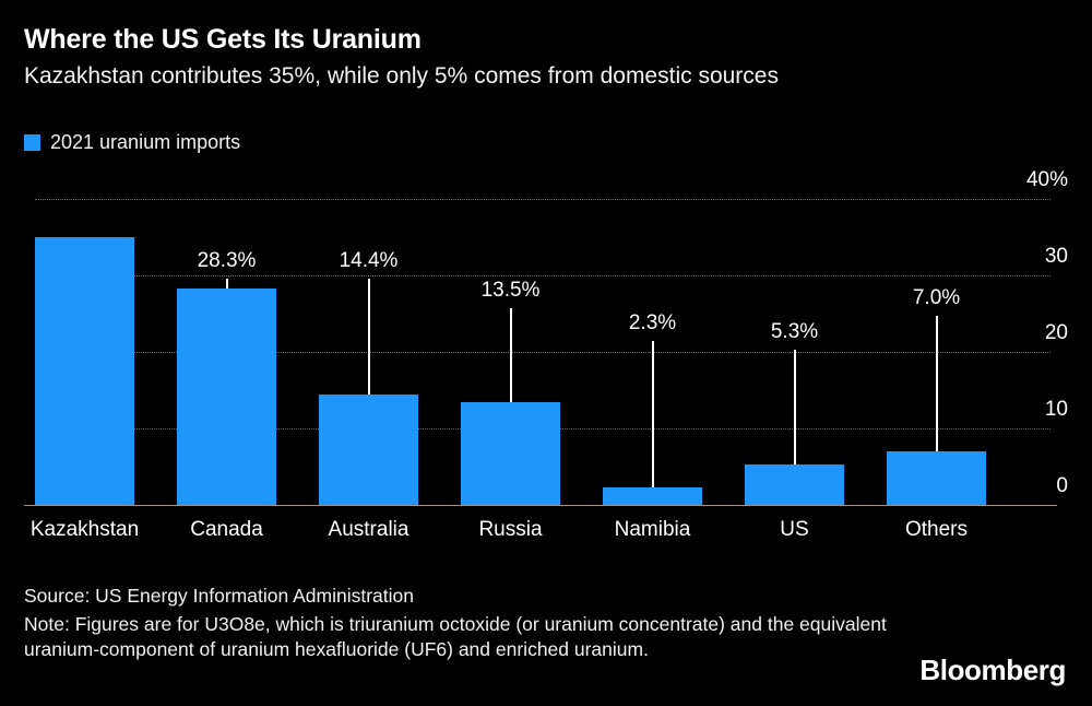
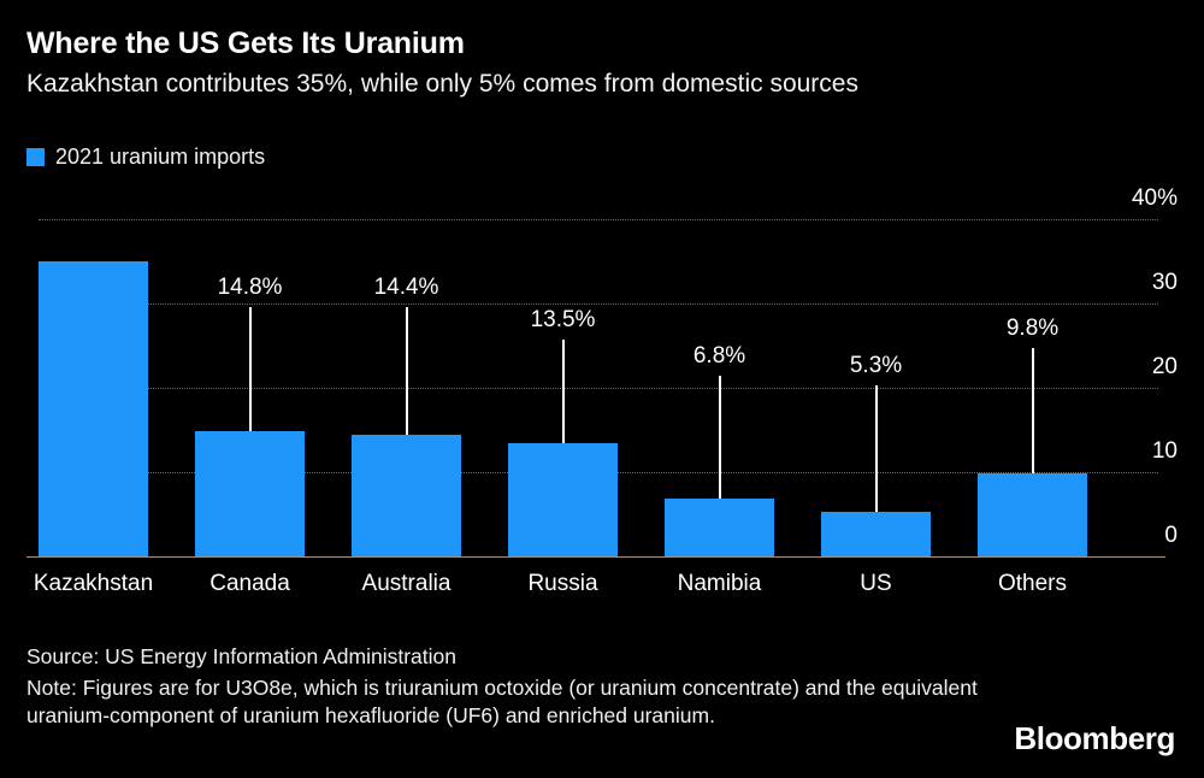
Canada: 28.3% -> 14.8%
Namibia: 2.3% -> 6.8%
Others: 7.0% -> 9.8%
